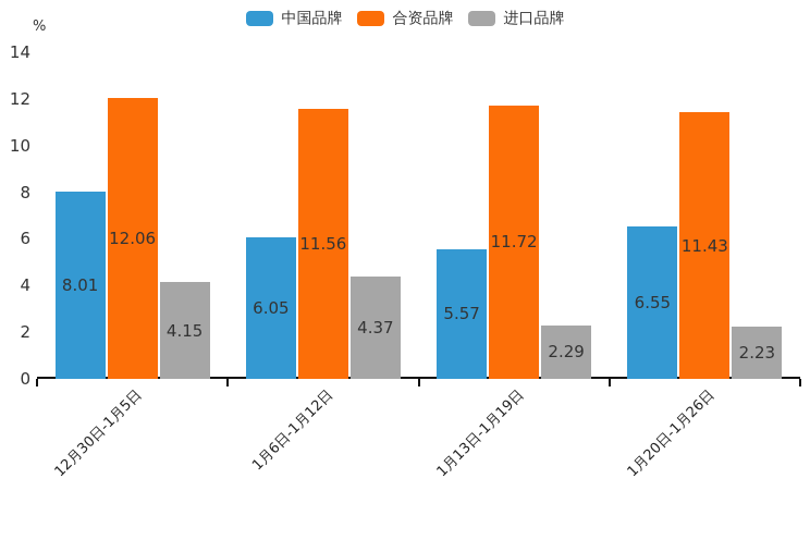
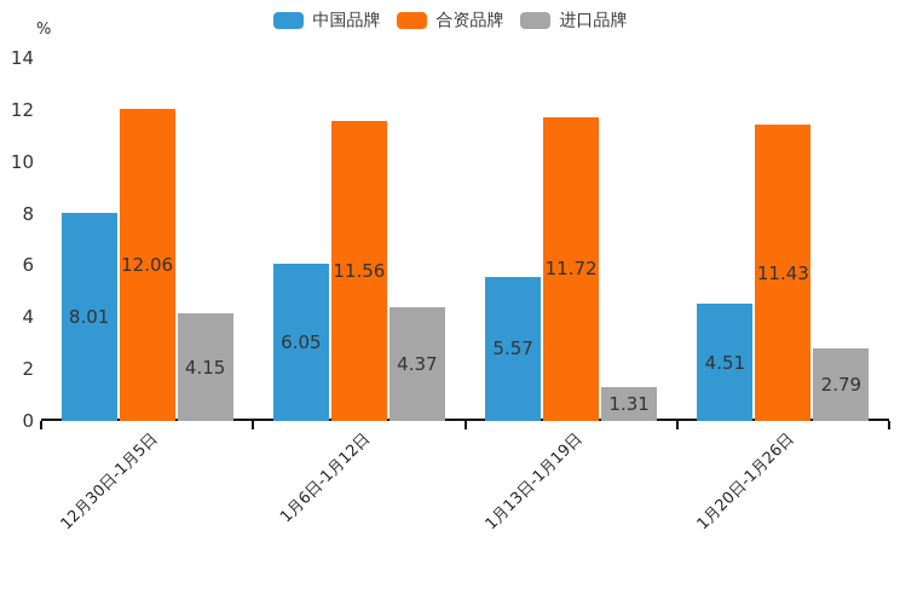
进口品牌/1月13日-1月19日: 2.29 -> 1.31
中国品牌/1月20日-1月26日: 6.55 -> 4.51
进口品牌/1月20日-1月26日: 2.23 -> 2.79
